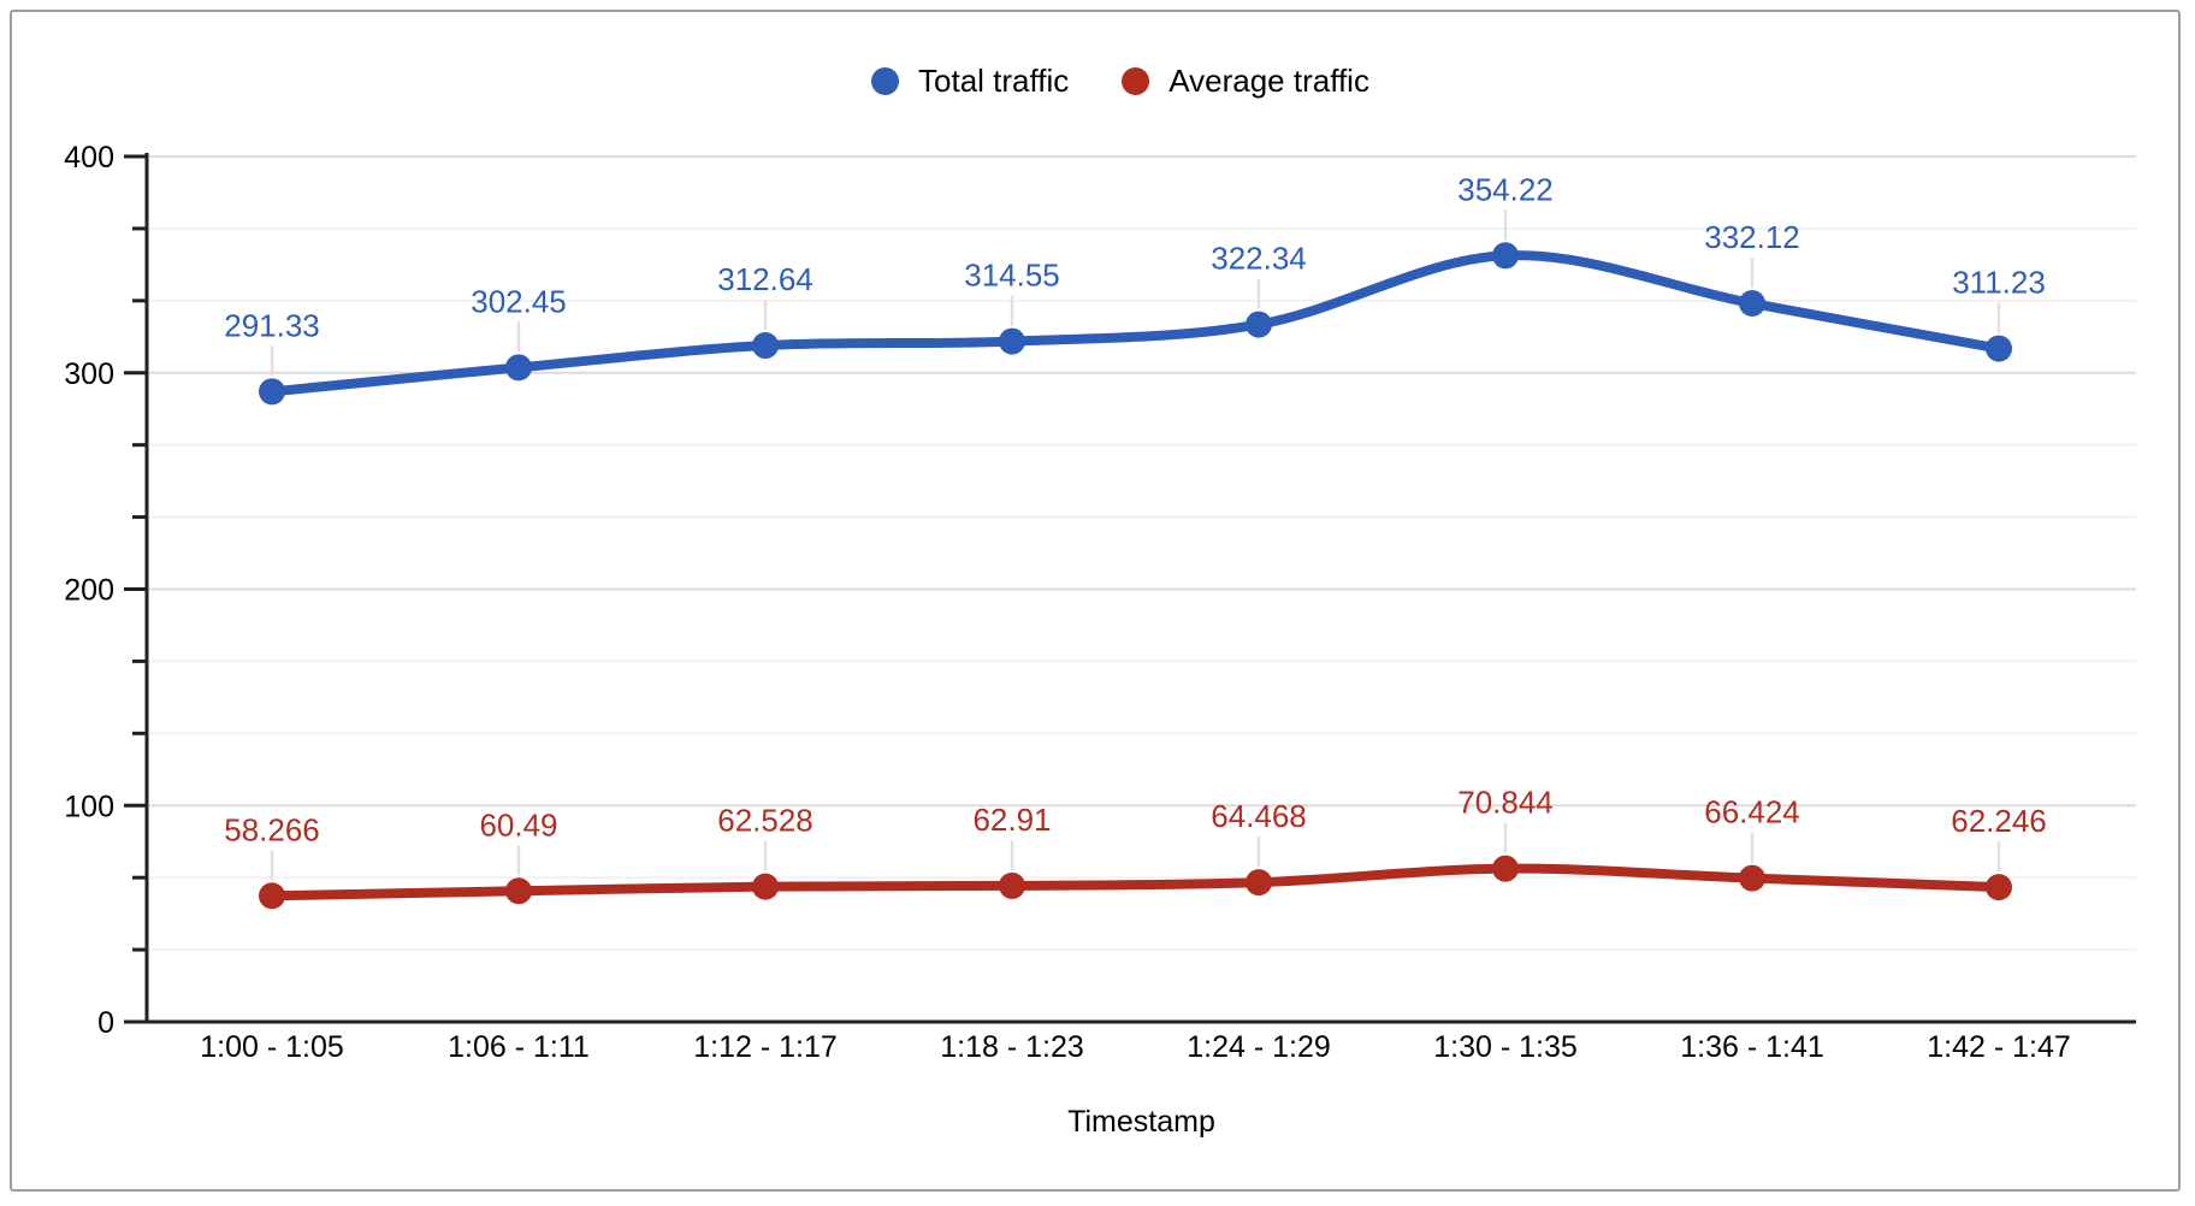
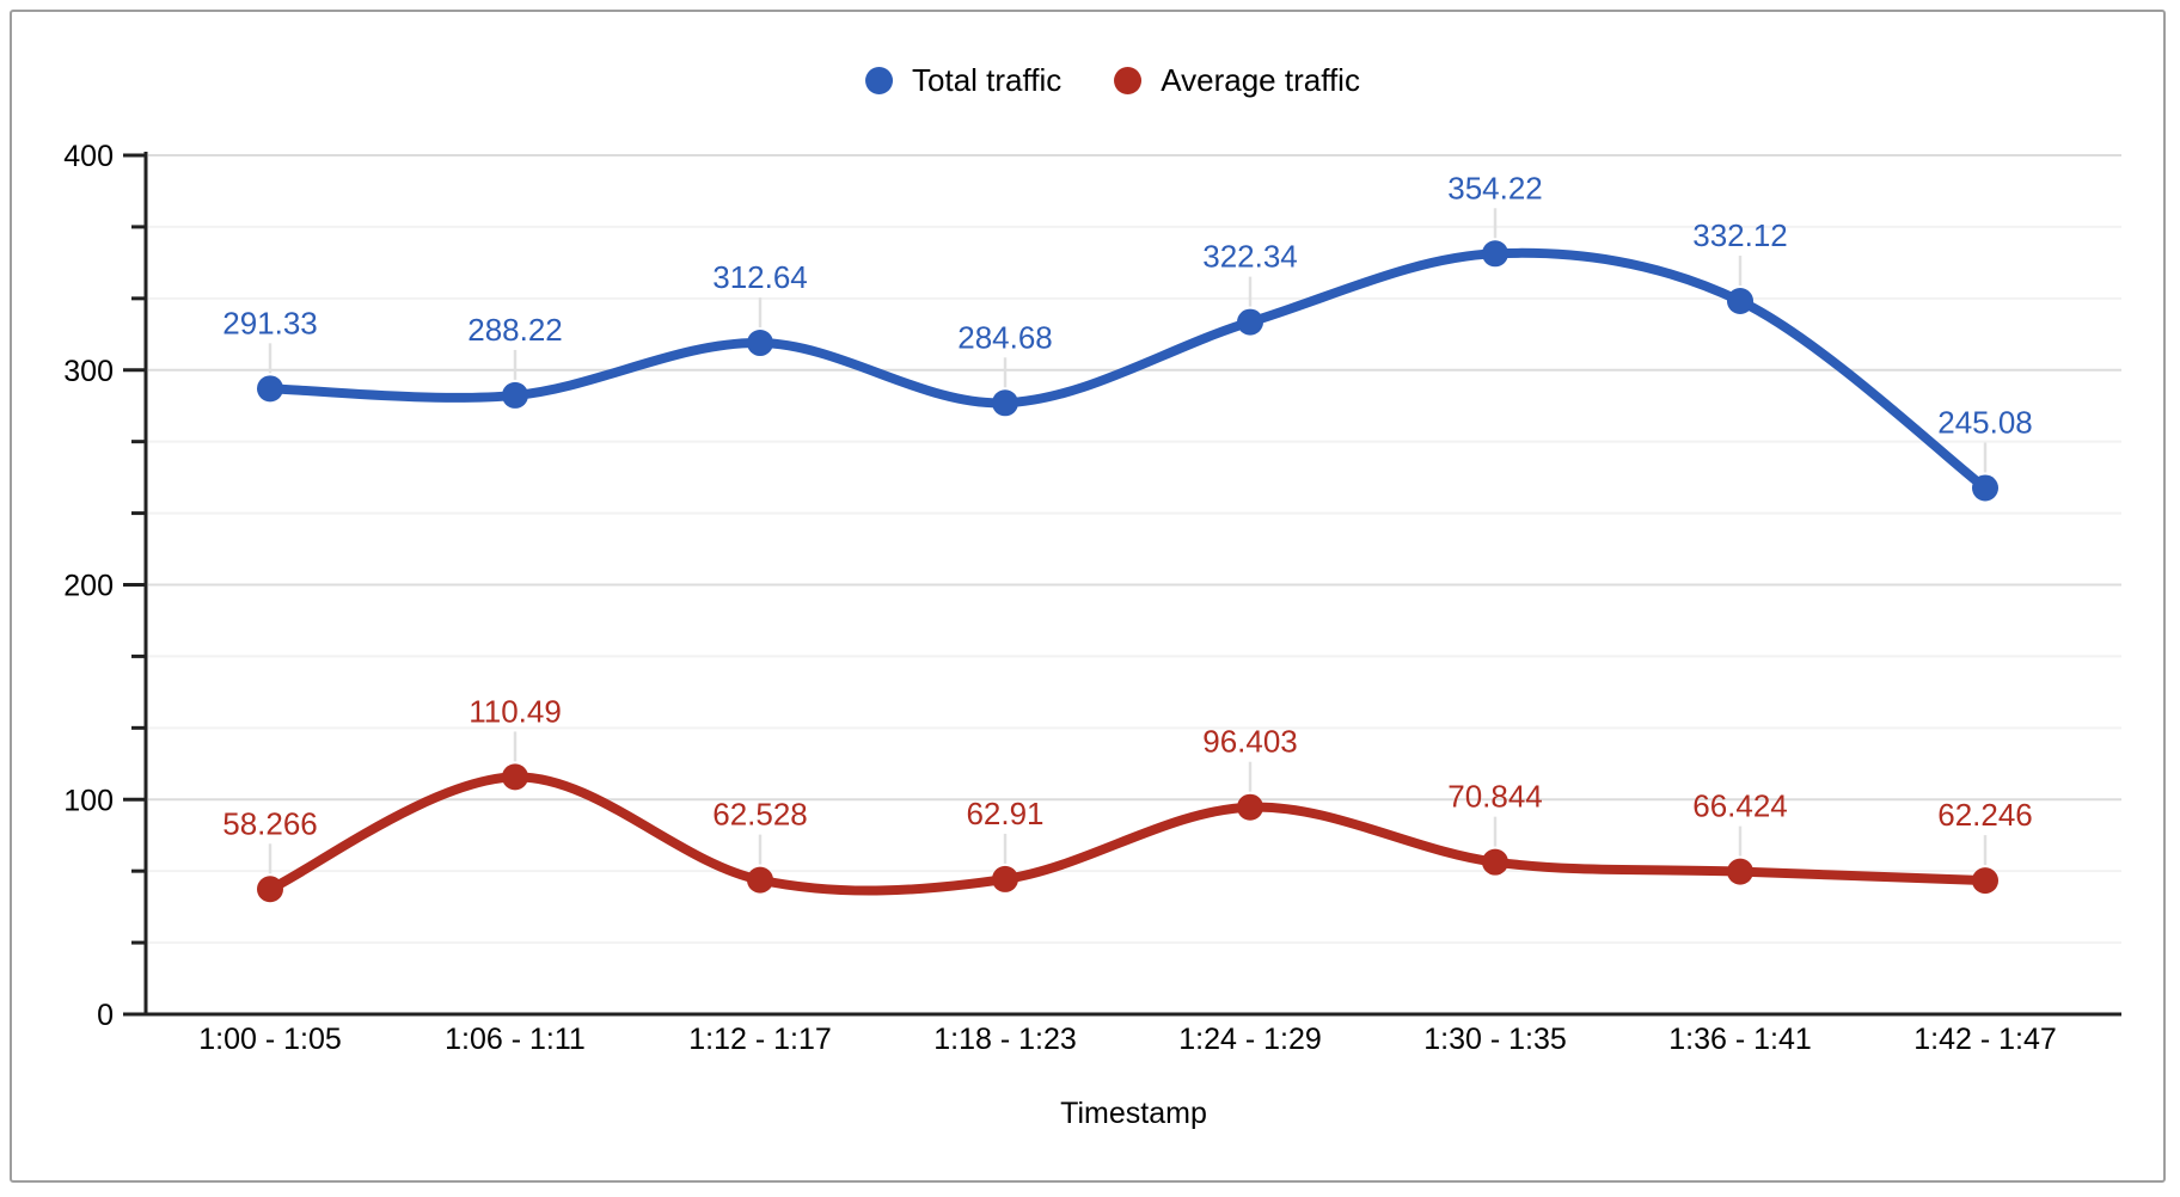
Total traffic/1:06 - 1:11: 302.45 -> 288.22
Average traffic/1:06 - 1:11: 60.49 -> 110.49
Total traffic/1:18 - 1:23: 314.55 -> 284.68
Average traffic/1:24 - 1:29: 64.468 -> 96.403
Total traffic/1:42 - 1:47: 311.23 -> 245.08
